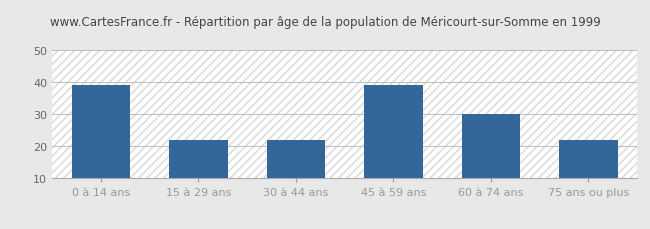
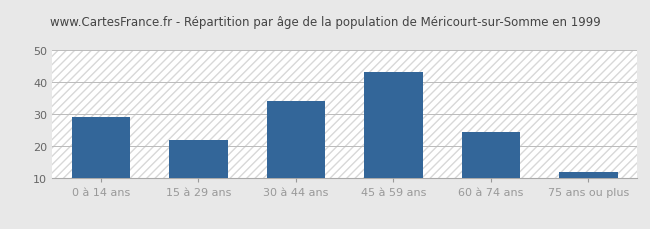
0 à 14 ans: 39.0 -> 29.0
30 à 44 ans: 22.0 -> 34.0
45 à 59 ans: 39.0 -> 43.0
60 à 74 ans: 30.0 -> 24.5
75 ans ou plus: 22.0 -> 12.0
